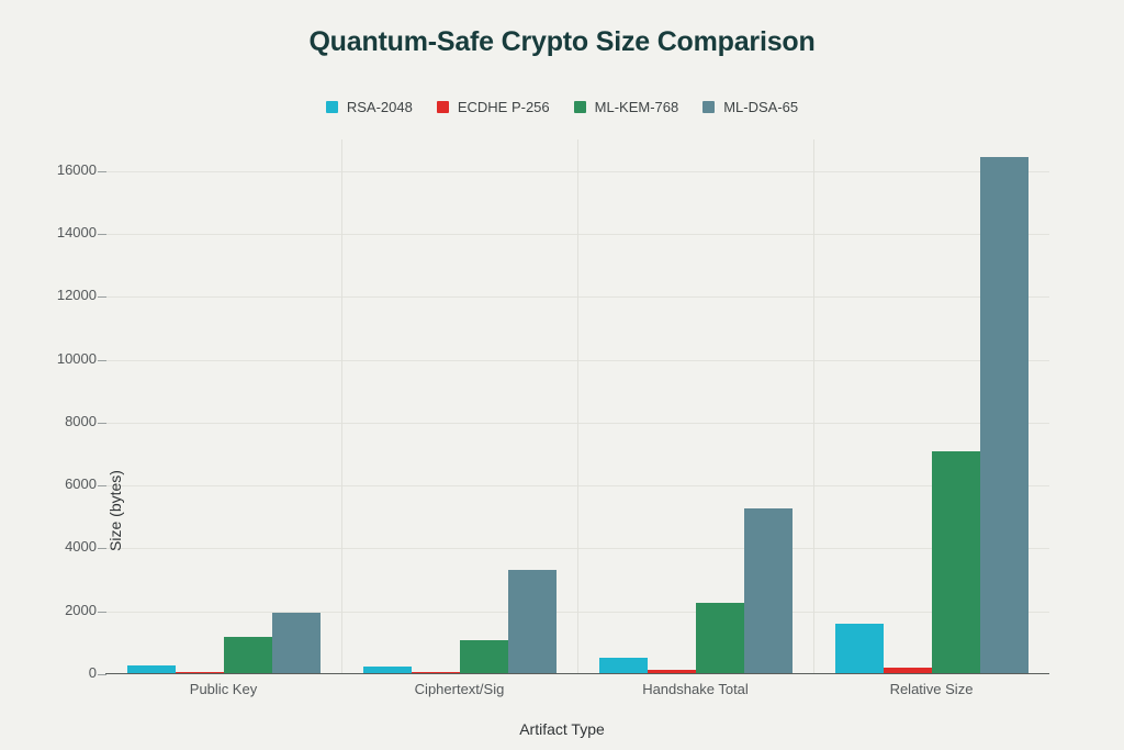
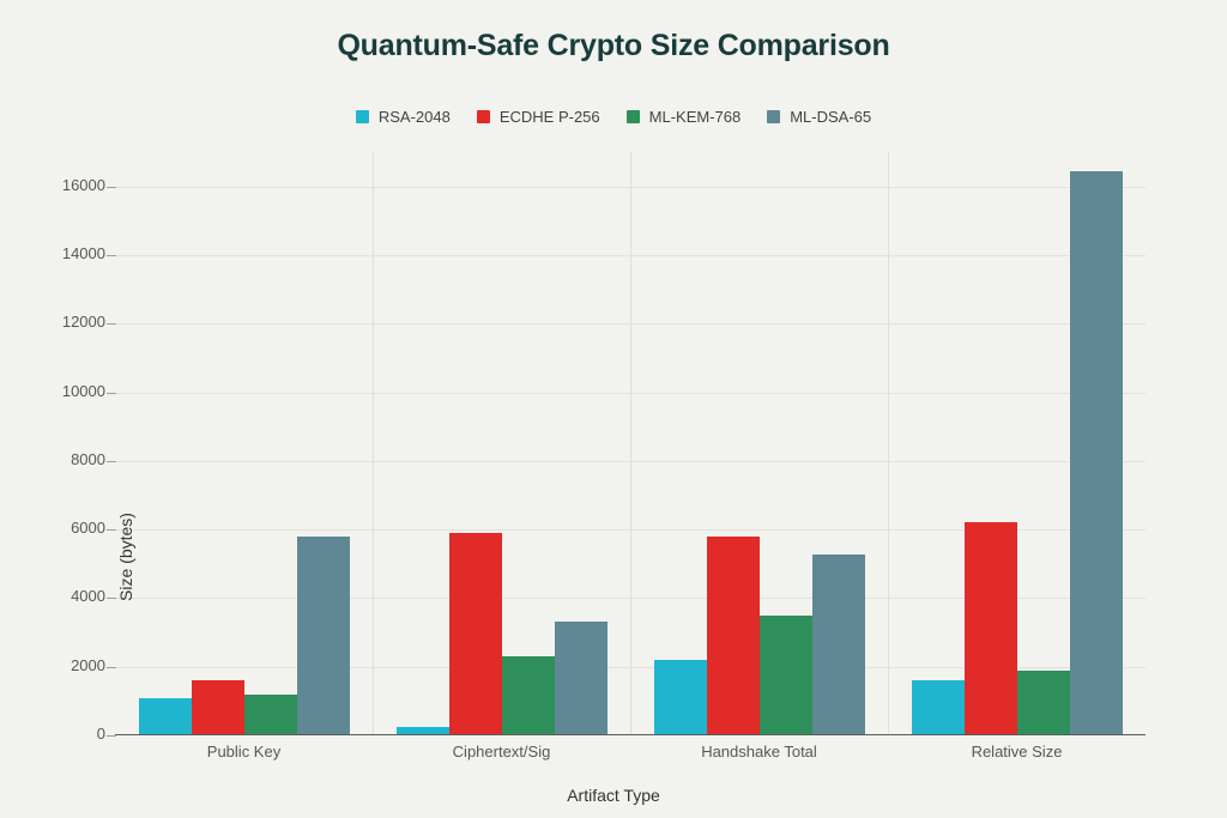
RSA-2048/Public Key: 300 -> 1100
ECDHE P-256/Public Key: 100 -> 1600
ML-DSA-65/Public Key: 2000 -> 5800
ECDHE P-256/Ciphertext/Sig: 100 -> 5900
ML-KEM-768/Ciphertext/Sig: 1100 -> 2300
RSA-2048/Handshake Total: 500 -> 2200
ECDHE P-256/Handshake Total: 100 -> 5800
ML-KEM-768/Handshake Total: 2300 -> 3500
ECDHE P-256/Relative Size: 200 -> 6200
ML-KEM-768/Relative Size: 7100 -> 1900
